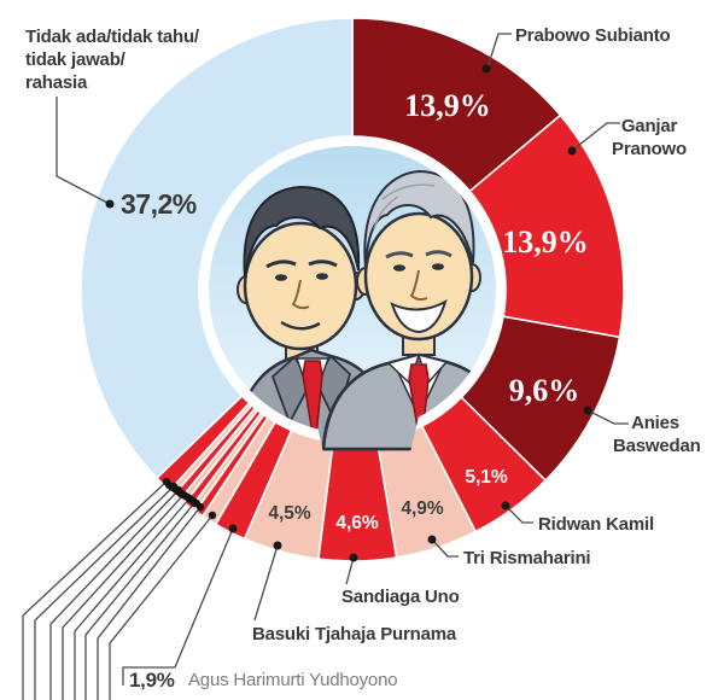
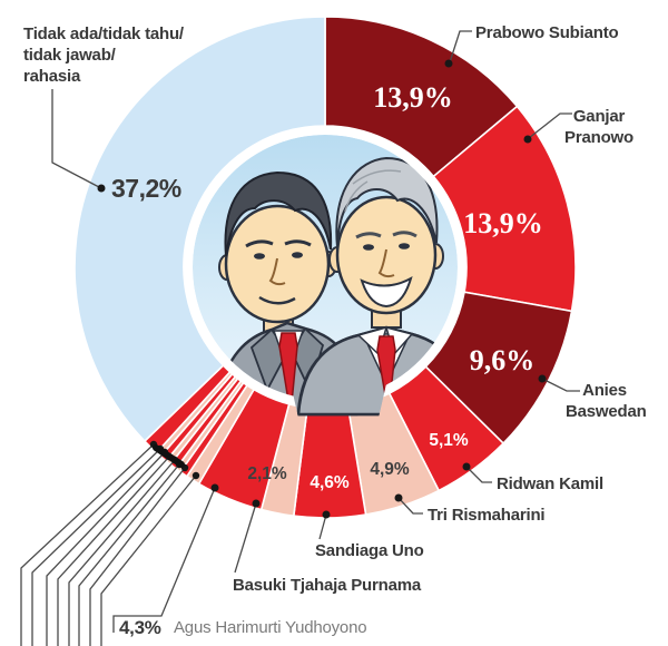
Basuki Tjahaja Purnama: 4,5% -> 2,1%
Agus Harimurti Yudhoyono: 1,9% -> 4,3%
